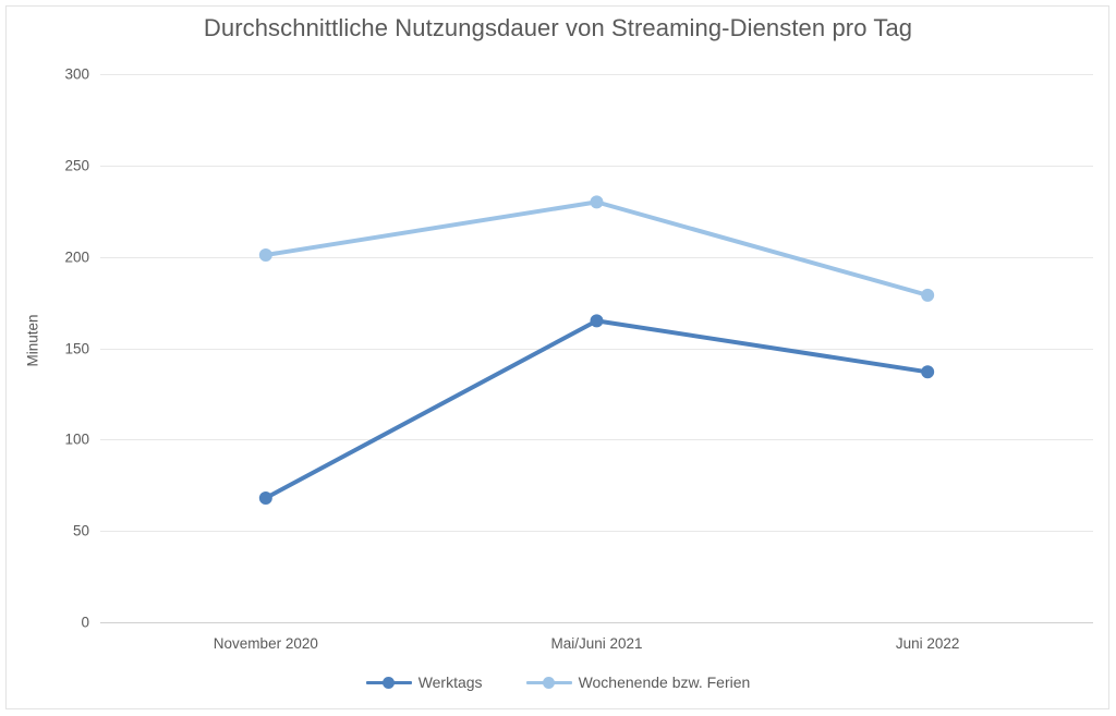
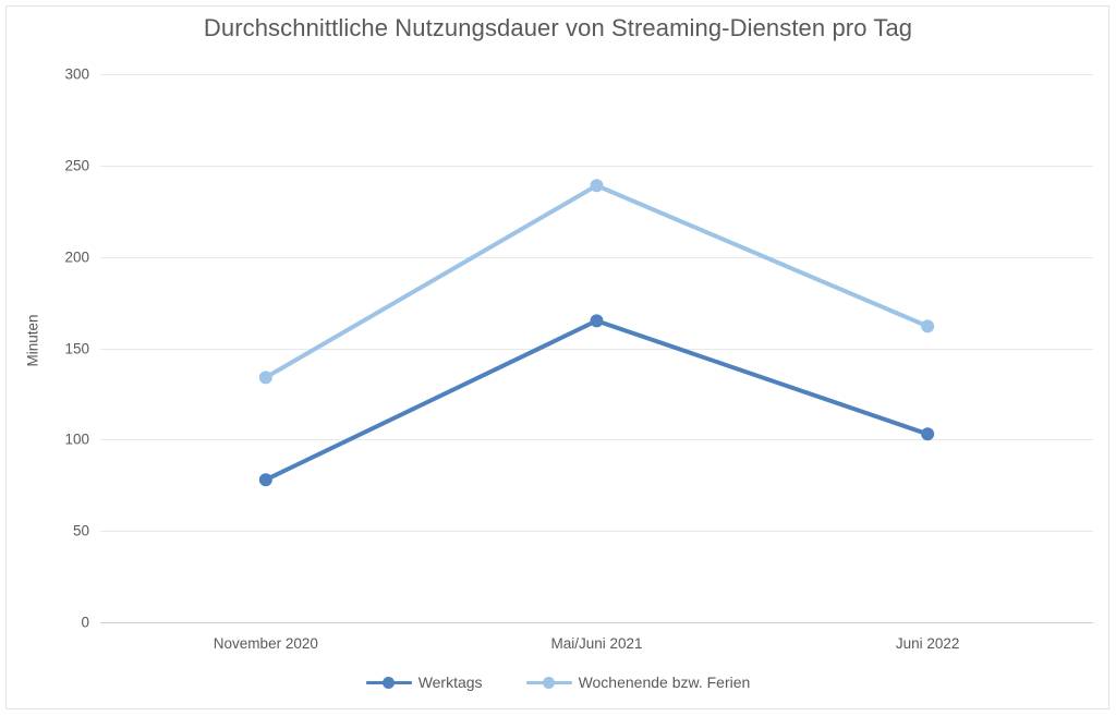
Werktags/November 2020: 68 -> 78
Wochenende bzw. Ferien/November 2020: 201 -> 134
Wochenende bzw. Ferien/Mai/Juni 2021: 230 -> 239
Werktags/Juni 2022: 137 -> 103
Wochenende bzw. Ferien/Juni 2022: 179 -> 162
